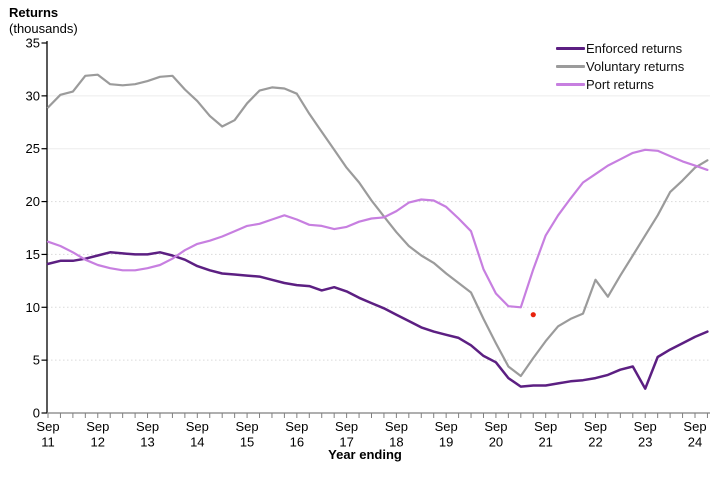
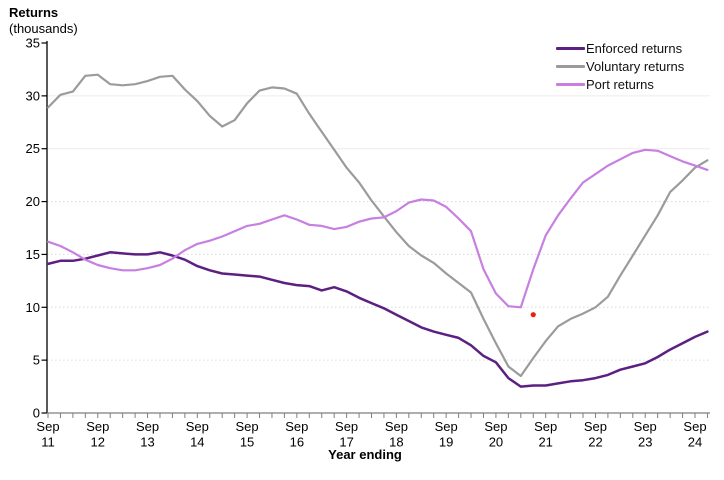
Voluntary returns/Sep 22: 12.6 -> 10.0
Enforced returns/Sep 23: 2.3 -> 4.7
